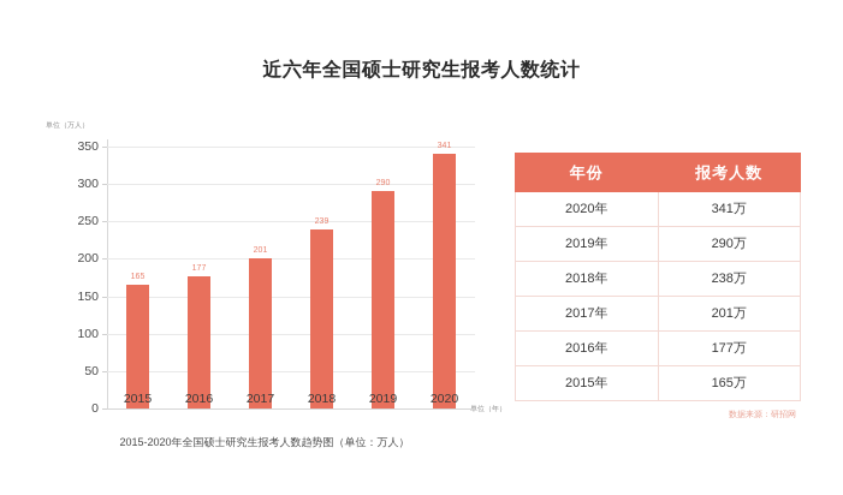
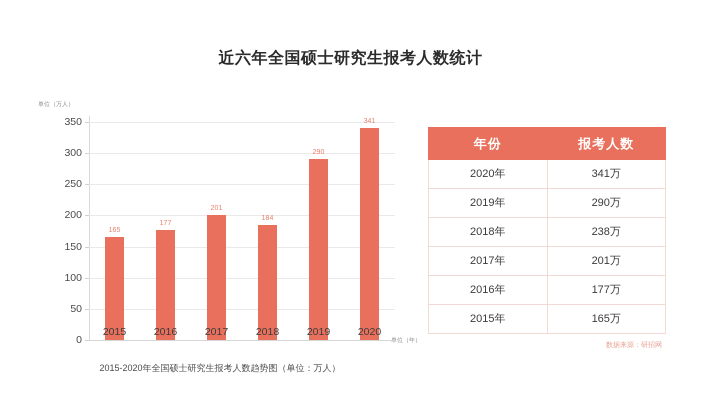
2018: 239 -> 184
